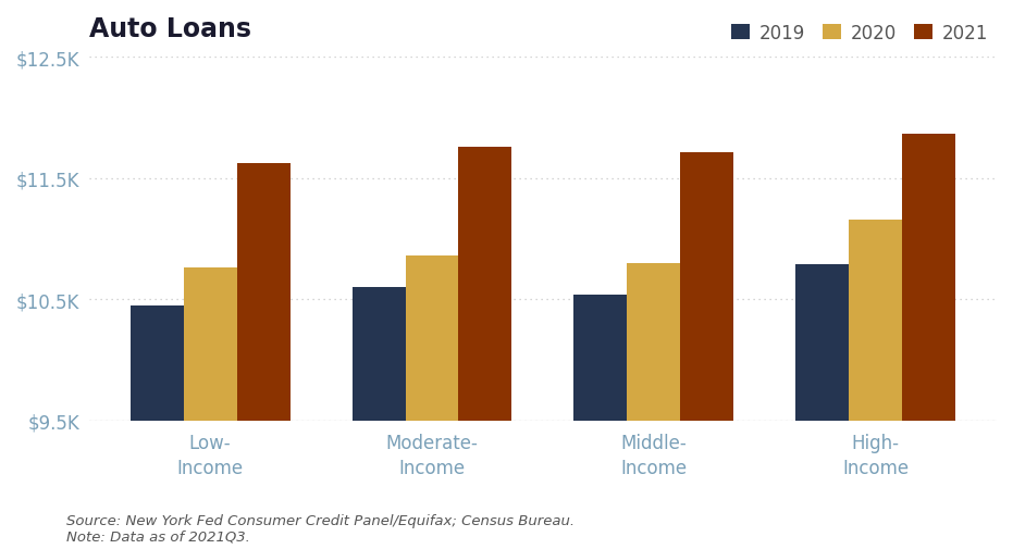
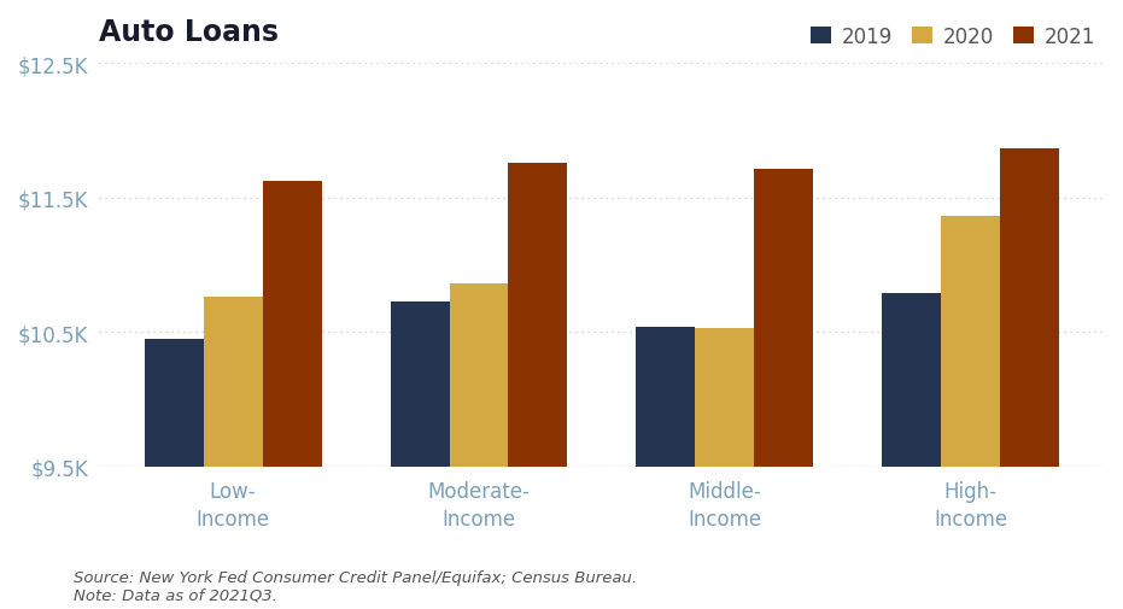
2019/Moderate- Income: $10.60K -> $10.73K
2020/Middle- Income: $10.80K -> $10.53K
2020/High- Income: $11.16K -> $11.36K
